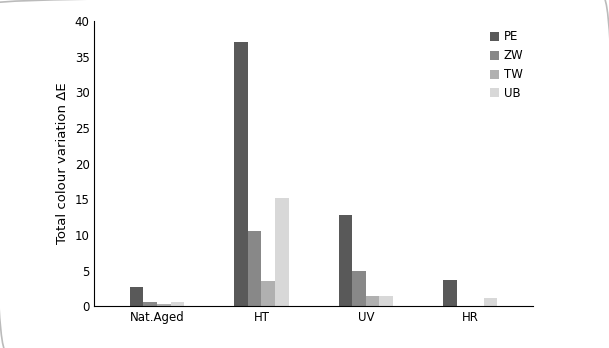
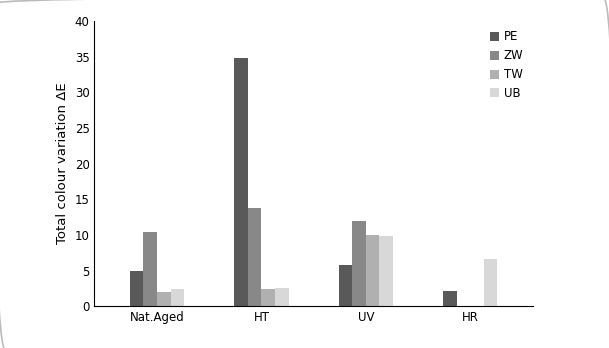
PE/Nat.Aged: 2.7 -> 5.0
ZW/Nat.Aged: 0.6 -> 10.4
TW/Nat.Aged: 0.3 -> 2.0
UB/Nat.Aged: 0.6 -> 2.4
PE/HT: 37.0 -> 34.8
ZW/HT: 10.6 -> 13.8
TW/HT: 3.6 -> 2.4
UB/HT: 15.2 -> 2.6
PE/UV: 12.8 -> 5.8
ZW/UV: 5.0 -> 12.0
TW/UV: 1.5 -> 10.0
UB/UV: 1.5 -> 9.8
PE/HR: 3.7 -> 2.2
UB/HR: 1.1 -> 6.6
